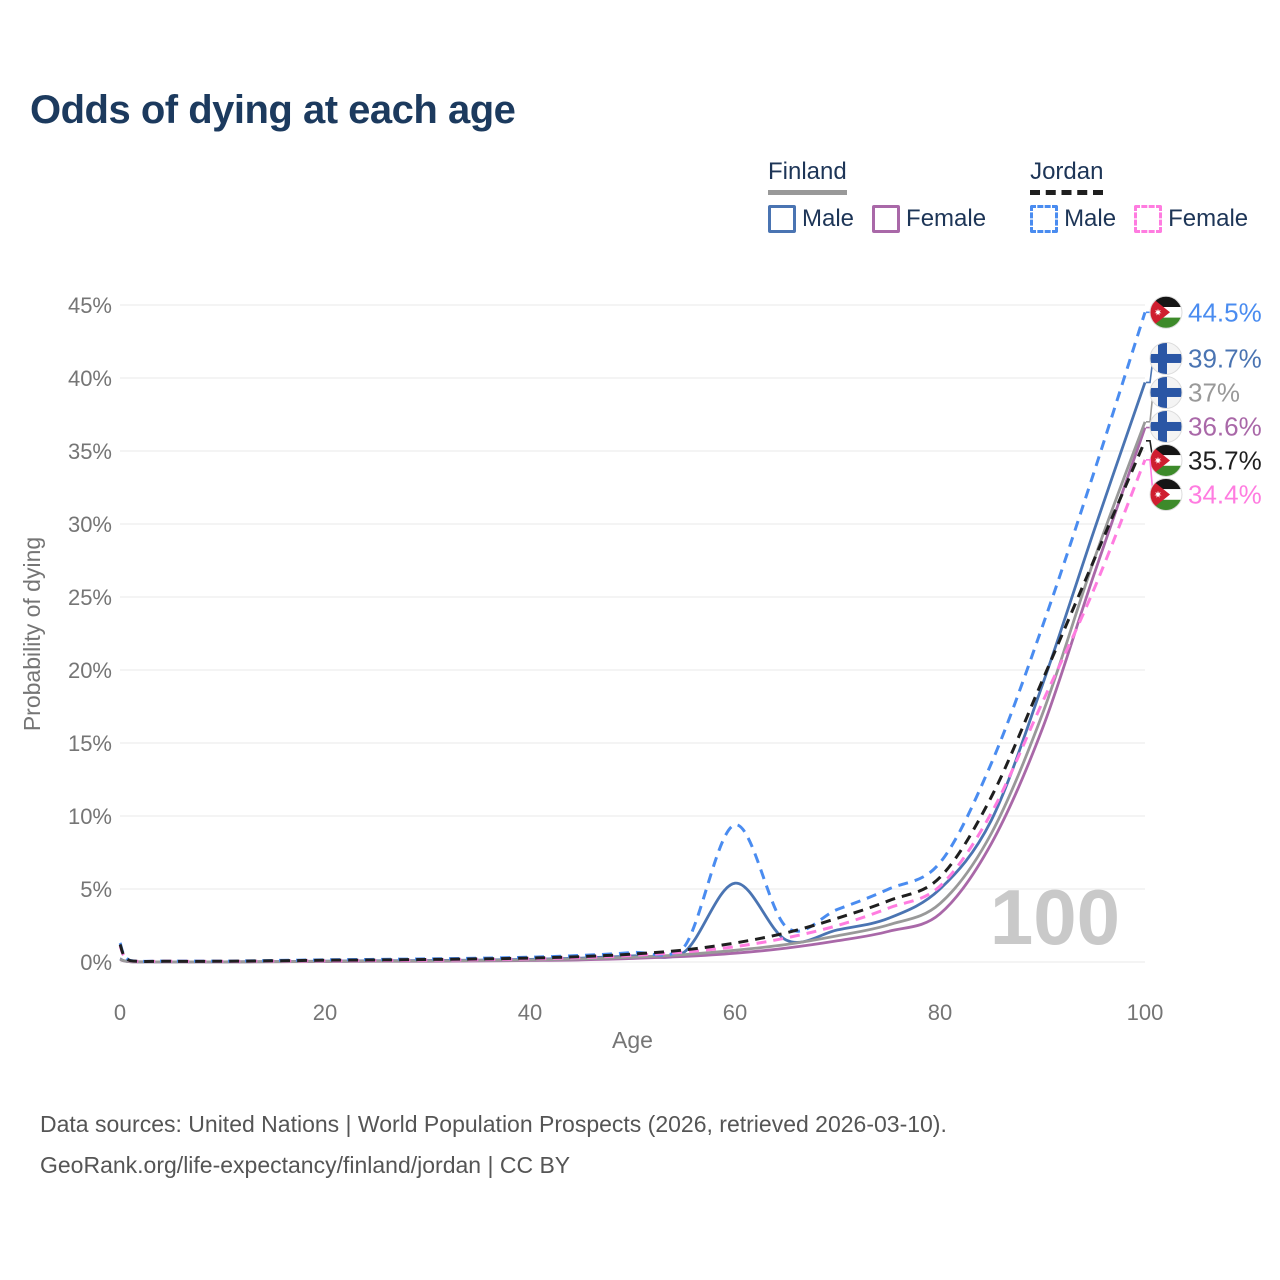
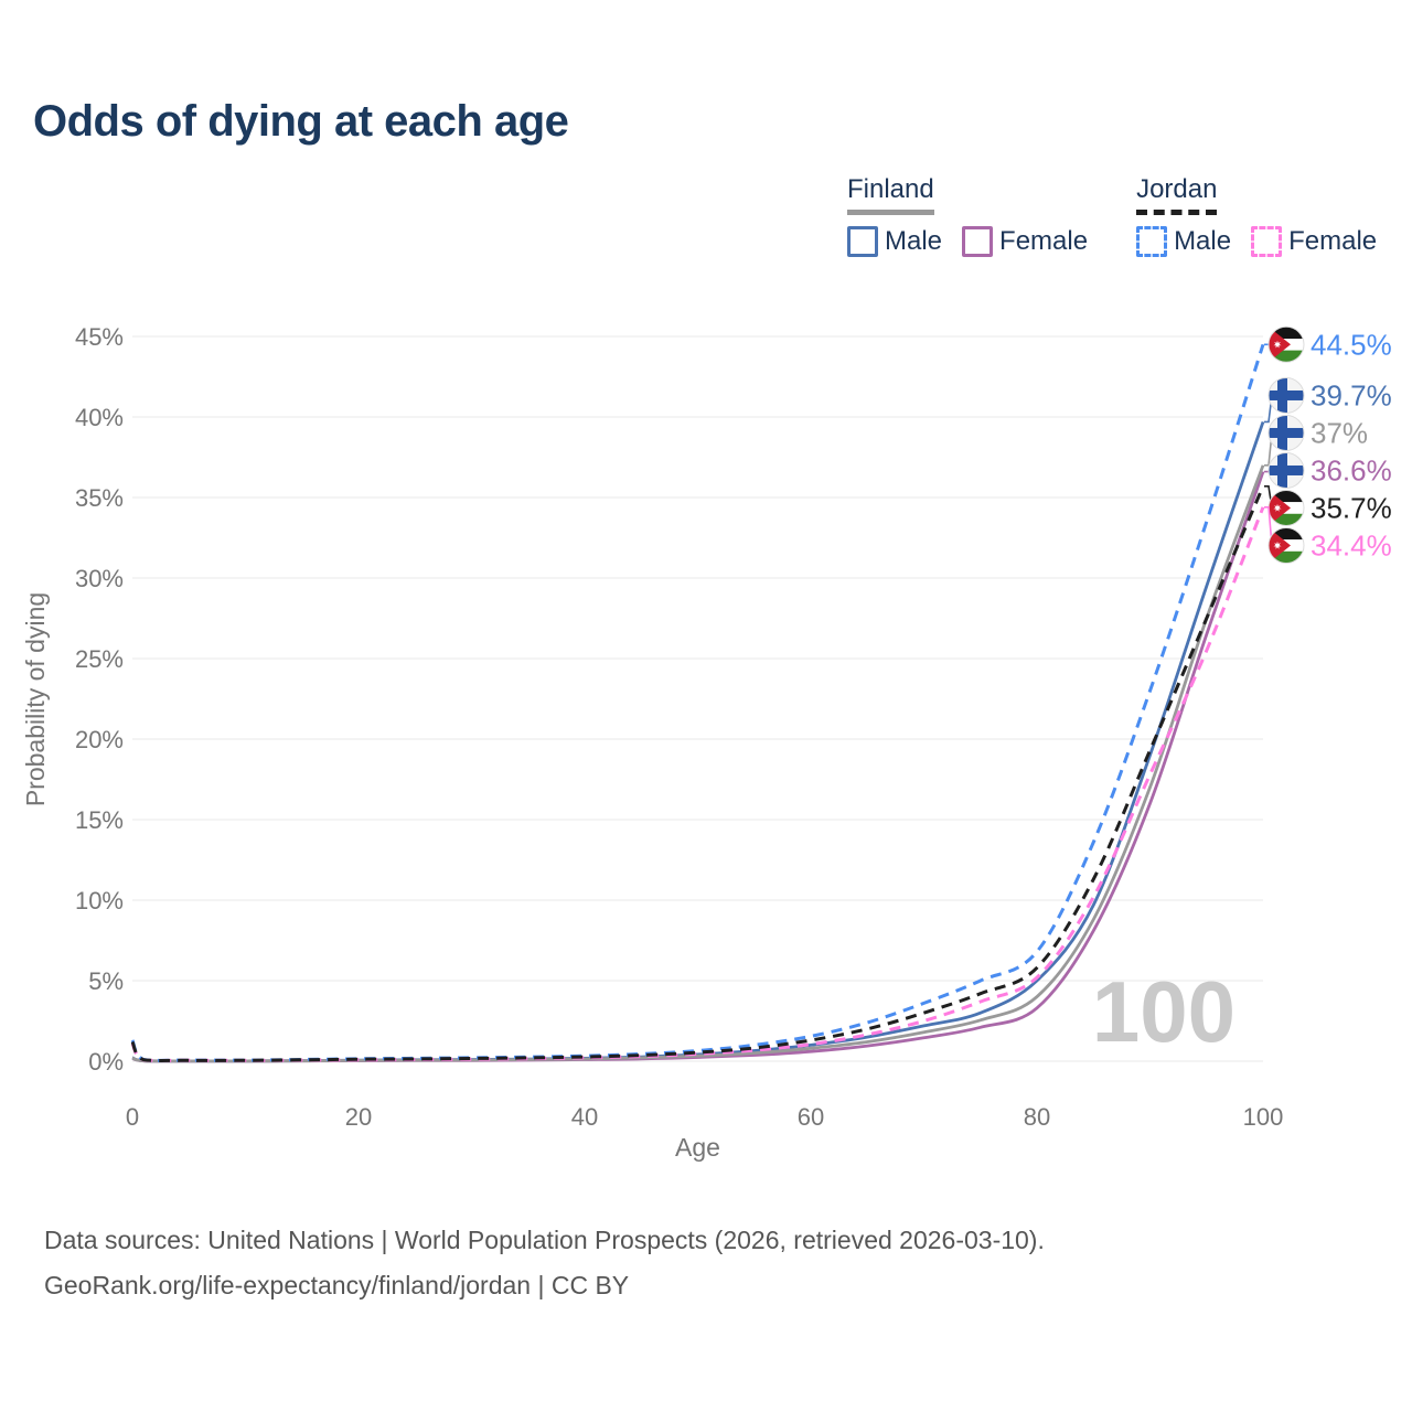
Finland Male/60: 5.4% -> 1.0%
Jordan Male/60: 9.4% -> 1.6%
